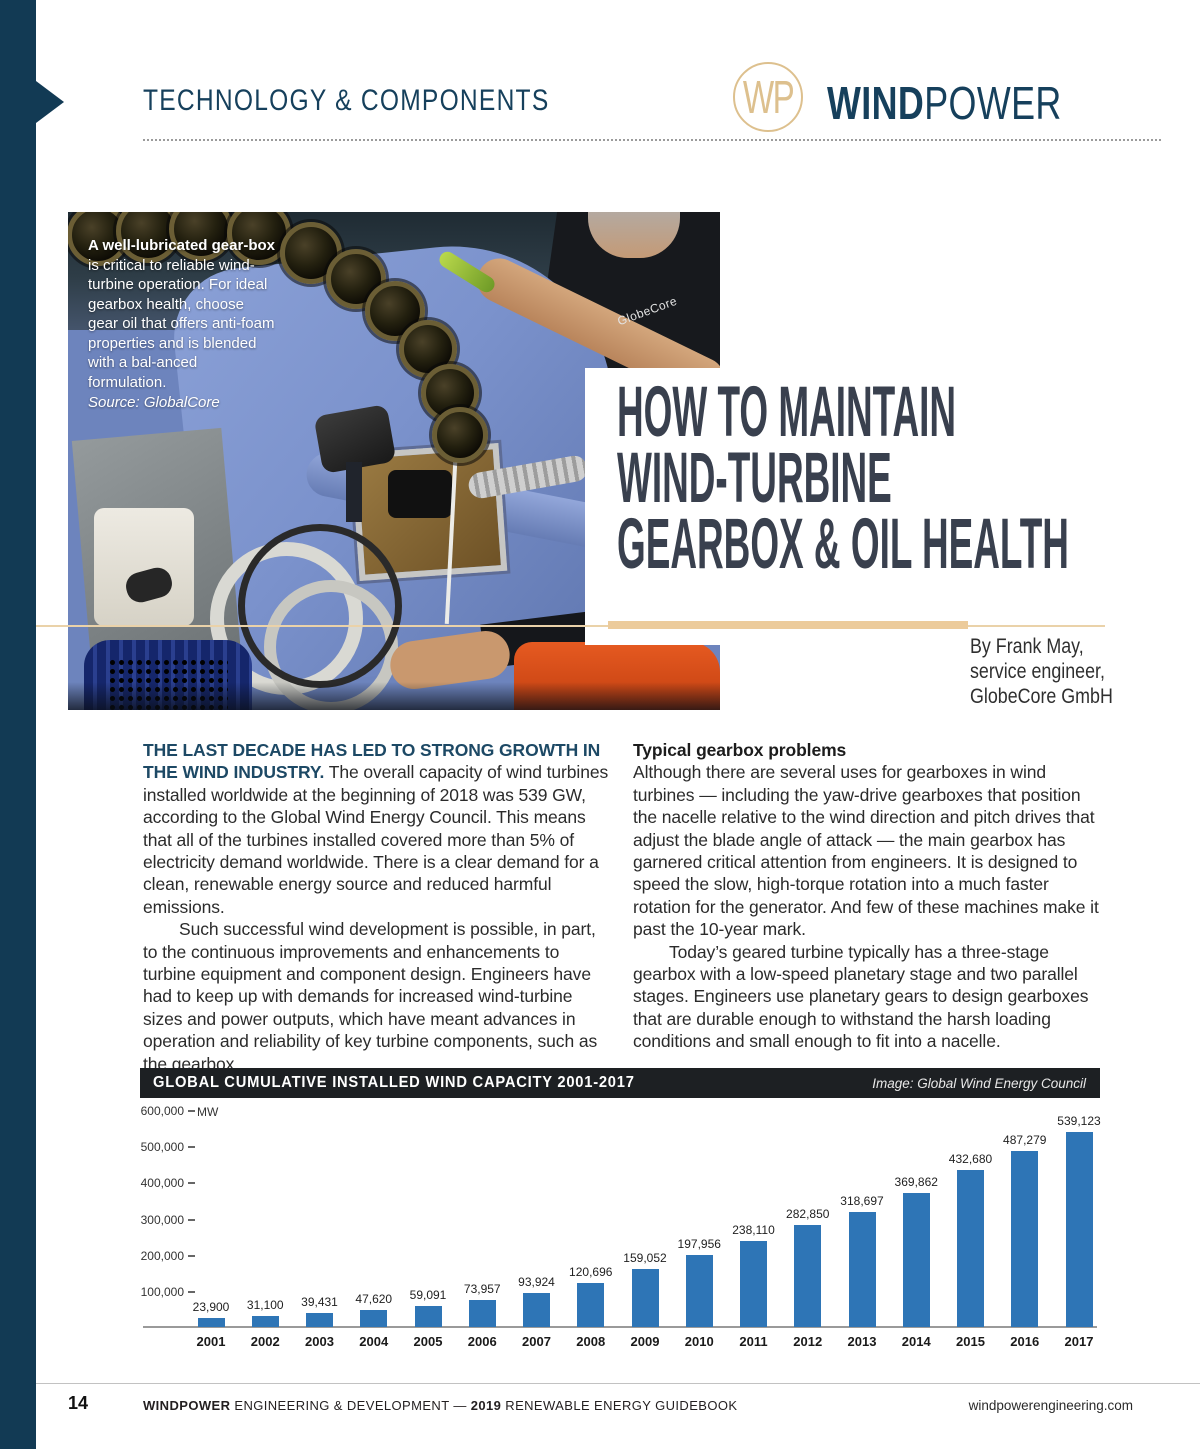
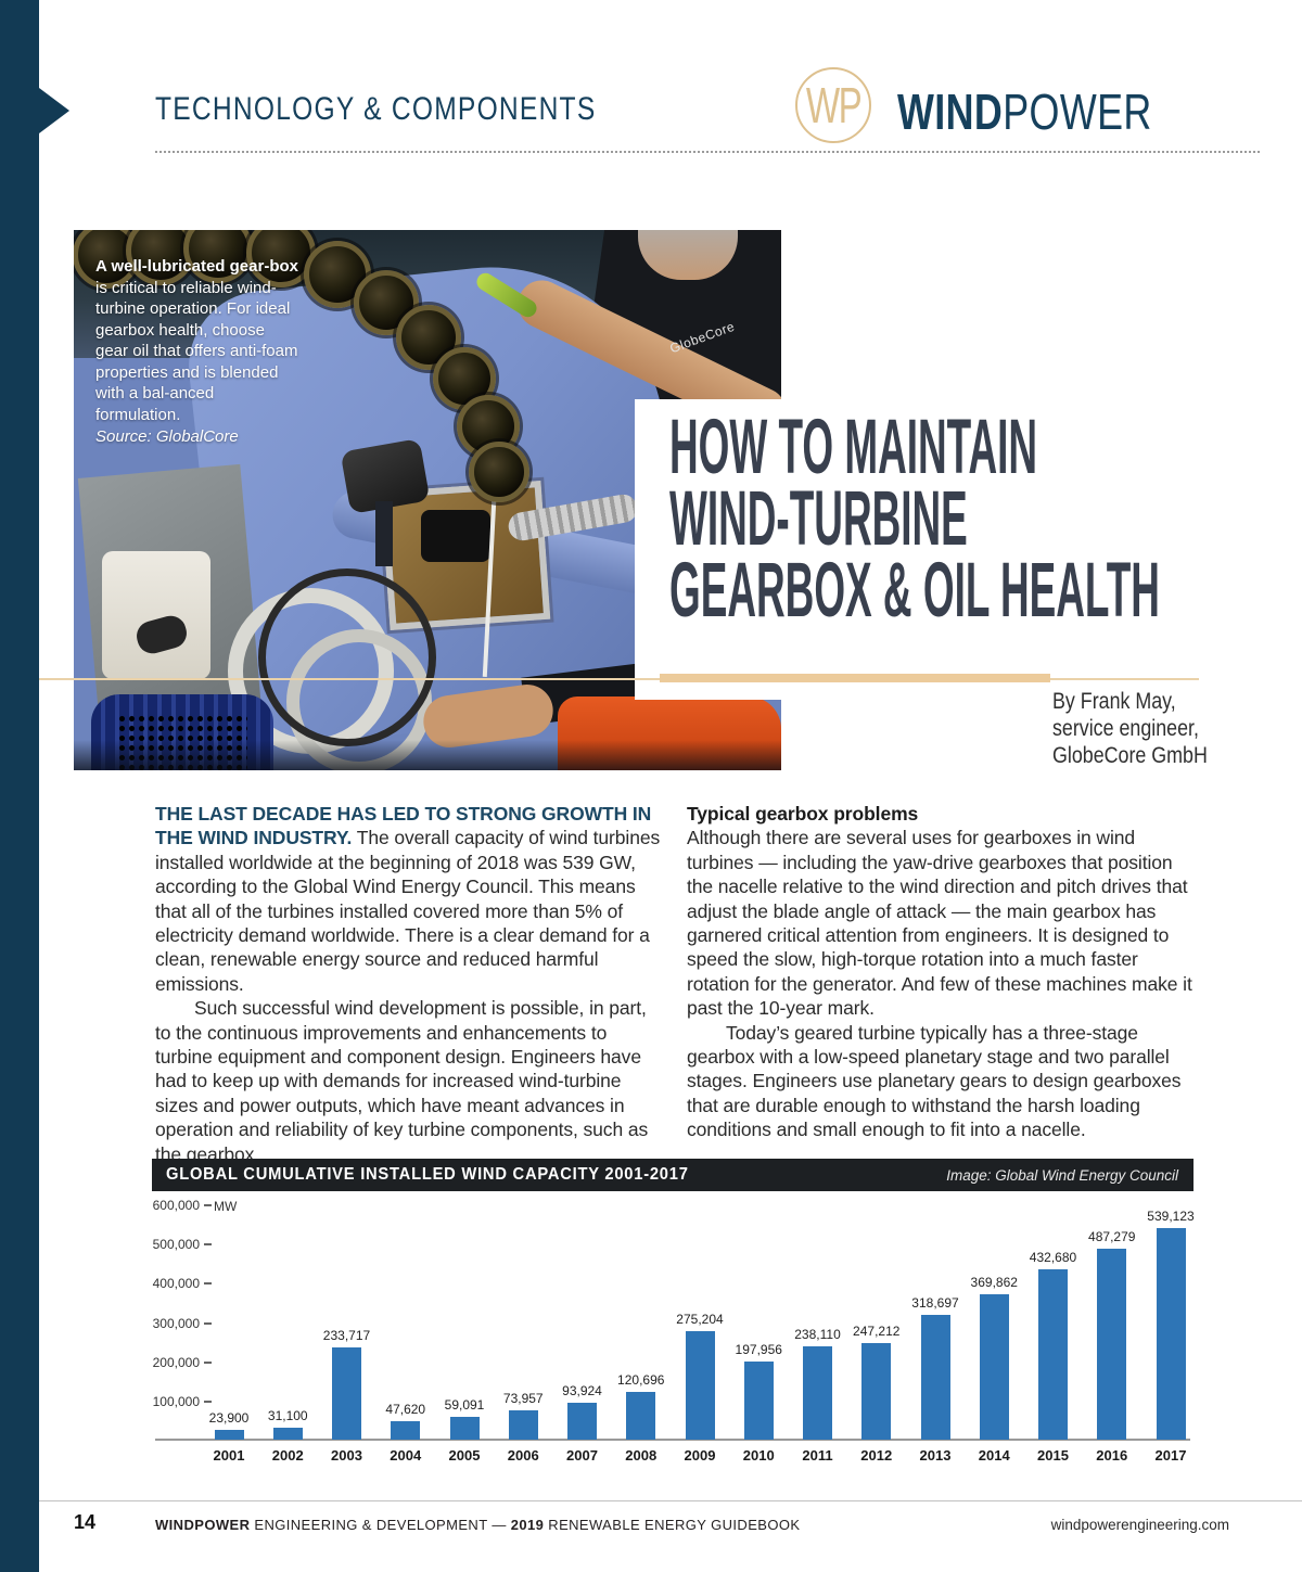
2003: 39,431 -> 233,717
2009: 159,052 -> 275,204
2012: 282,850 -> 247,212
